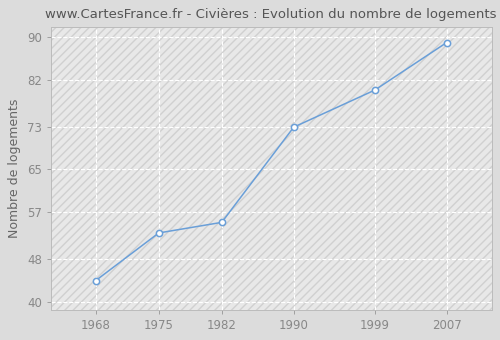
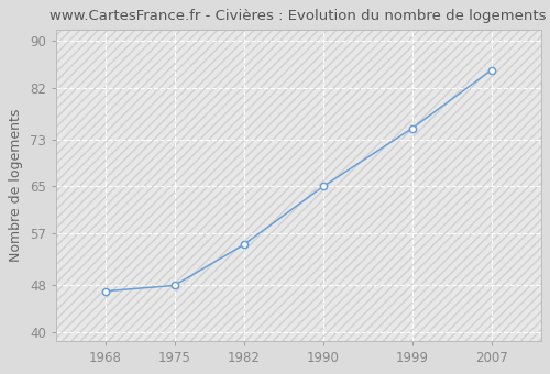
1968: 44 -> 47
1975: 53 -> 48
1990: 73 -> 65
1999: 80 -> 75
2007: 89 -> 85
